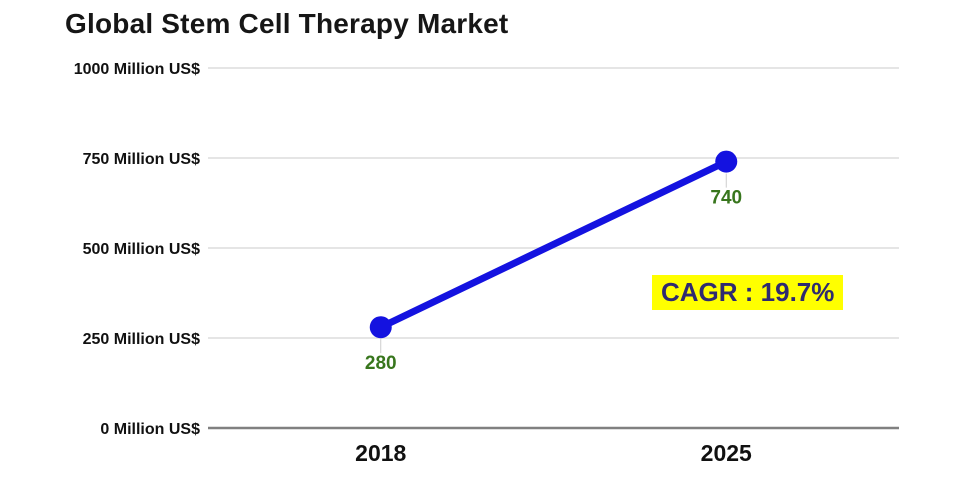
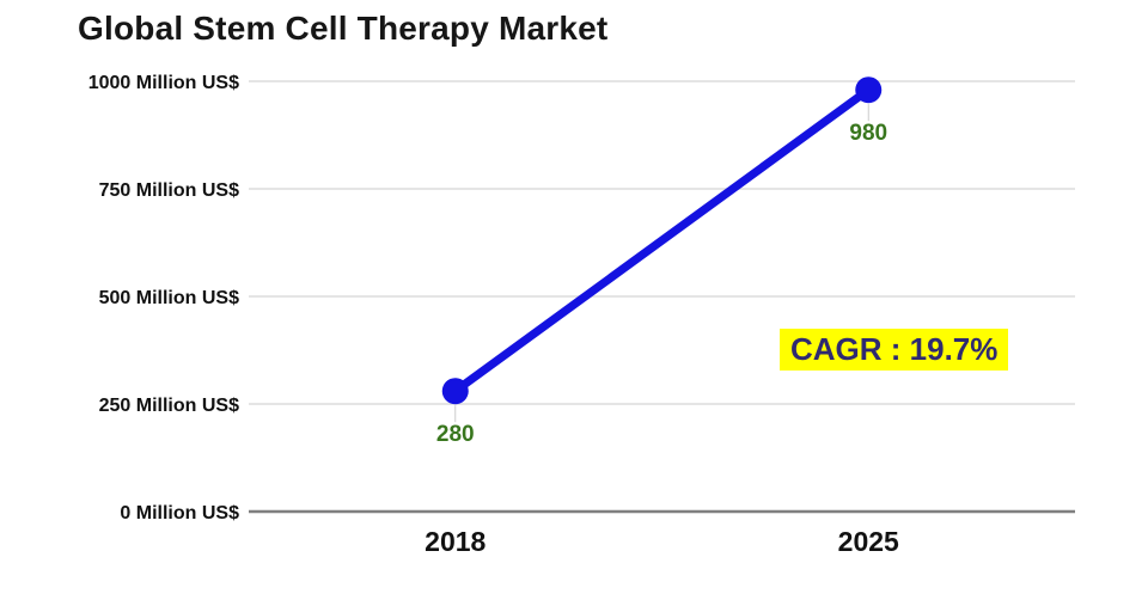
2025: 740 -> 980
